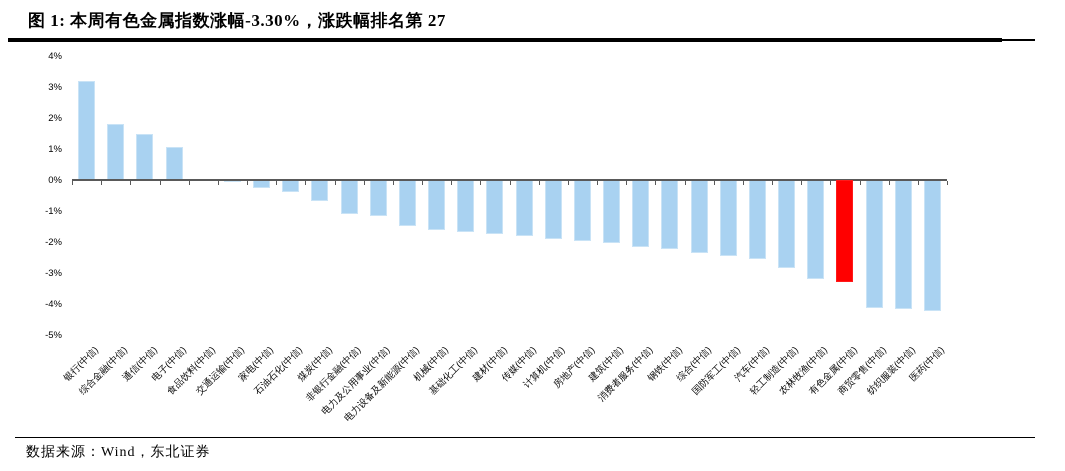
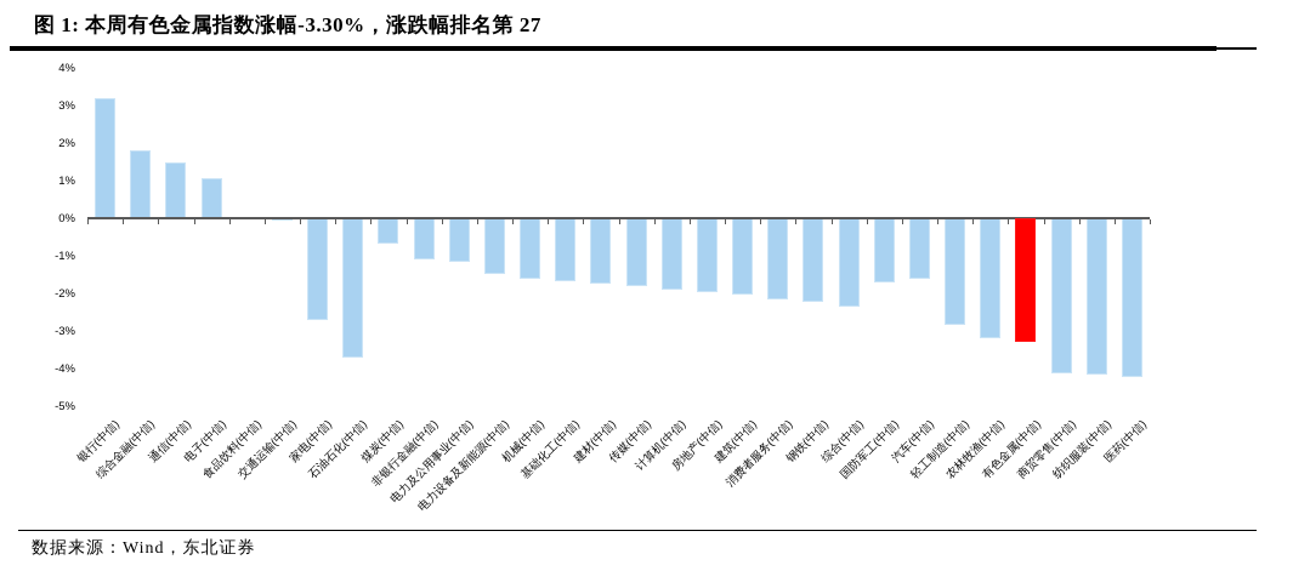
家电(中信): -0.3% -> -2.7%
石油石化(中信): -0.4% -> -3.7%
国防军工(中信): -2.5% -> -1.7%
汽车(中信): -2.6% -> -1.6%
